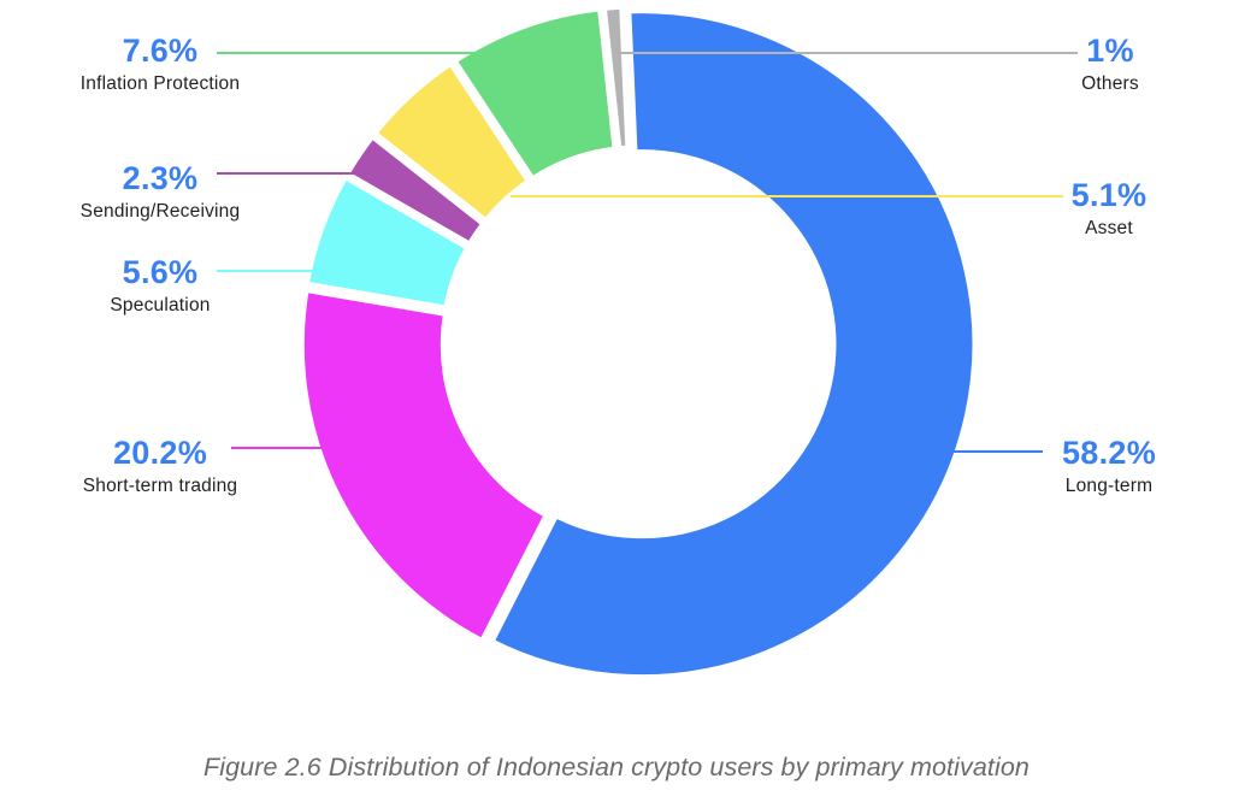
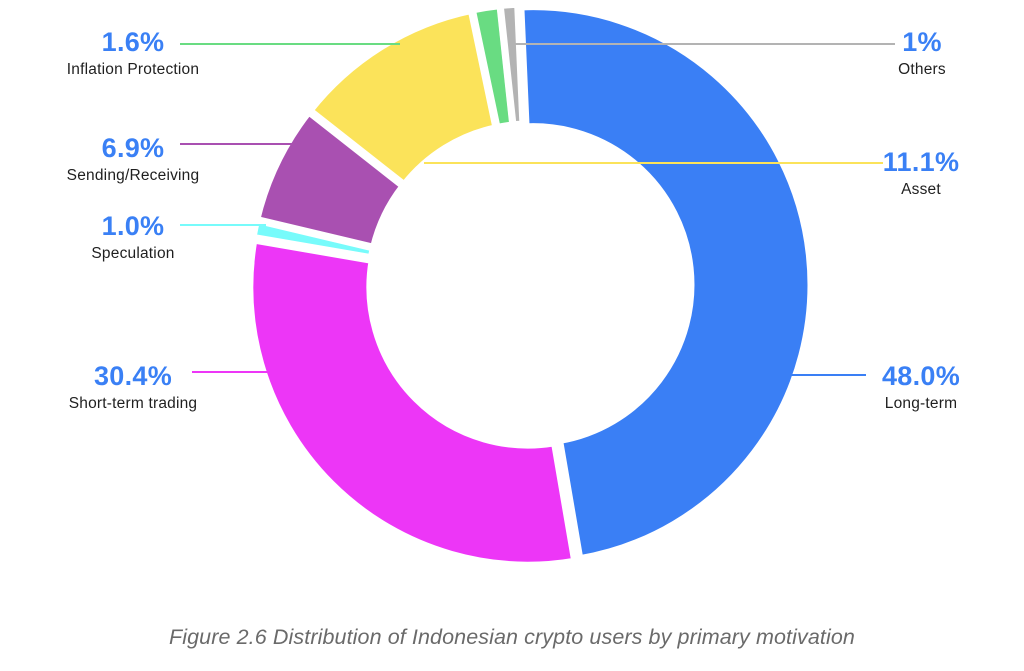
Long-term: 58.2% -> 48.0%
Short-term trading: 20.2% -> 30.4%
Speculation: 5.6% -> 1.0%
Sending/Receiving: 2.3% -> 6.9%
Asset: 5.1% -> 11.1%
Inflation Protection: 7.6% -> 1.6%
